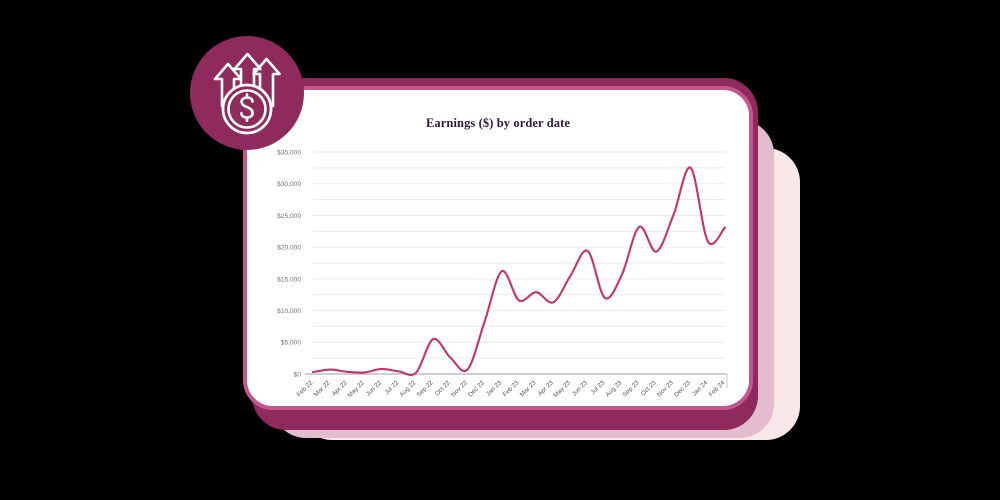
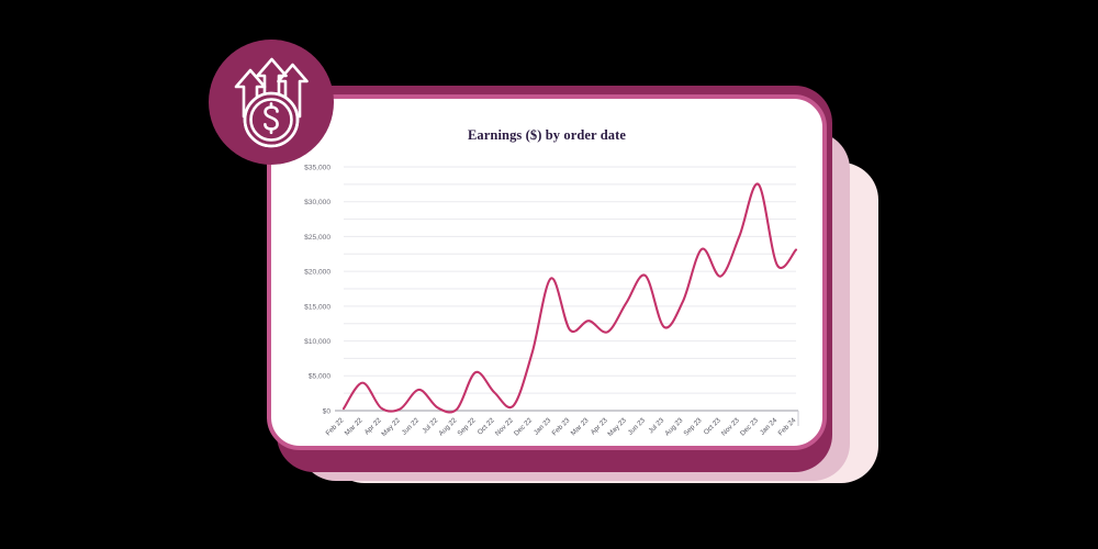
Mar 22: $1000 -> $4000
Jun 22: $1000 -> $3000
Jan 23: $16000 -> $19000
